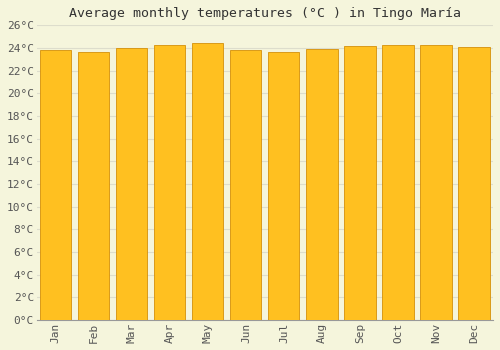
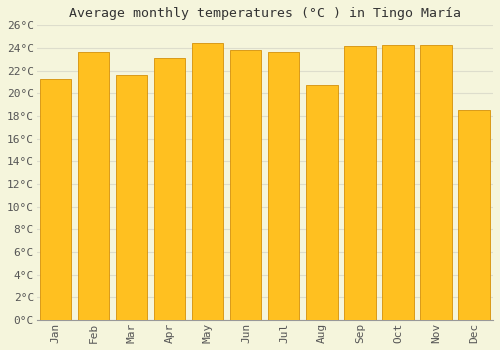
Jan: 23.8°C -> 21.3°C
Mar: 24.0°C -> 21.6°C
Apr: 24.3°C -> 23.1°C
Aug: 23.9°C -> 20.7°C
Dec: 24.1°C -> 18.5°C
